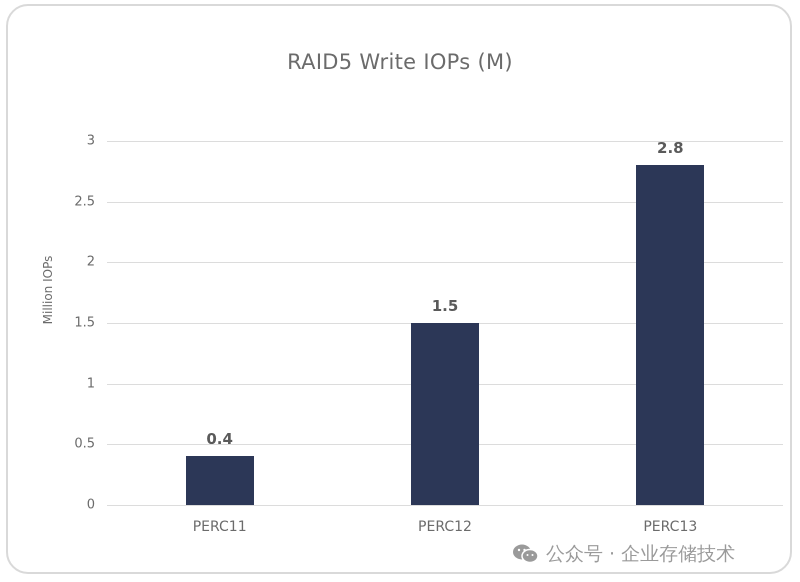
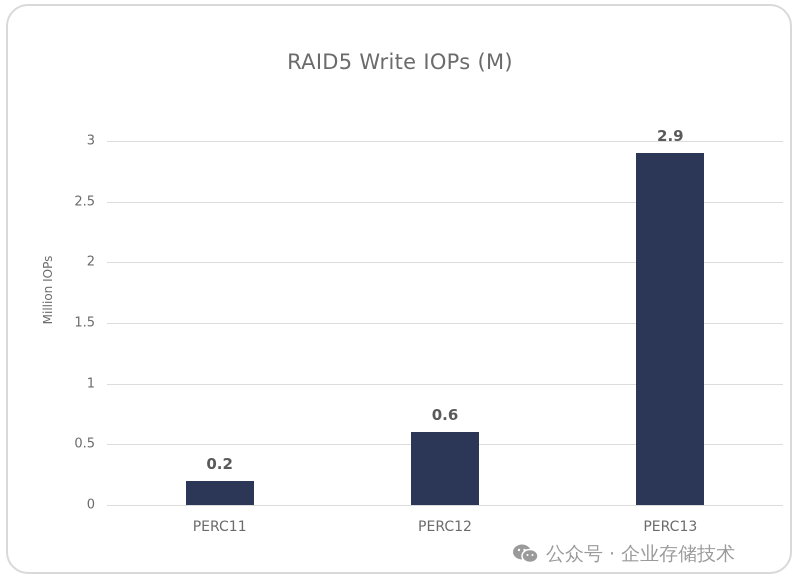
PERC11: 0.4 -> 0.2
PERC12: 1.5 -> 0.6
PERC13: 2.8 -> 2.9
